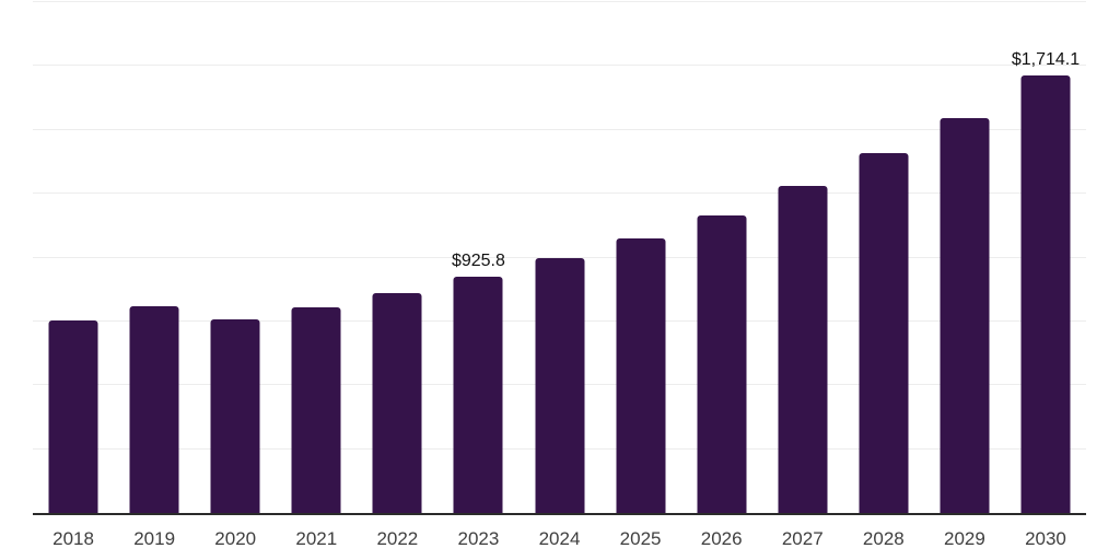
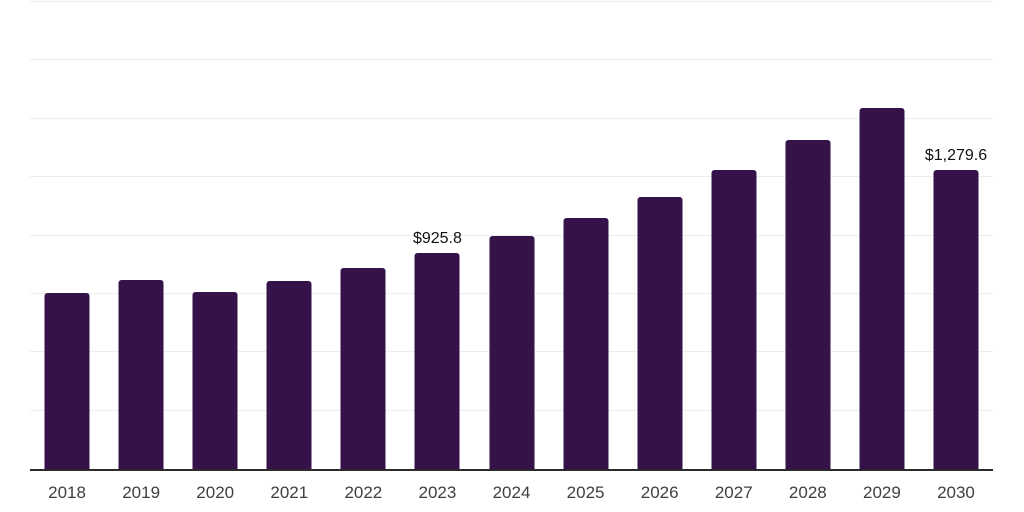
2030: $1,714.1 -> $1,279.6
